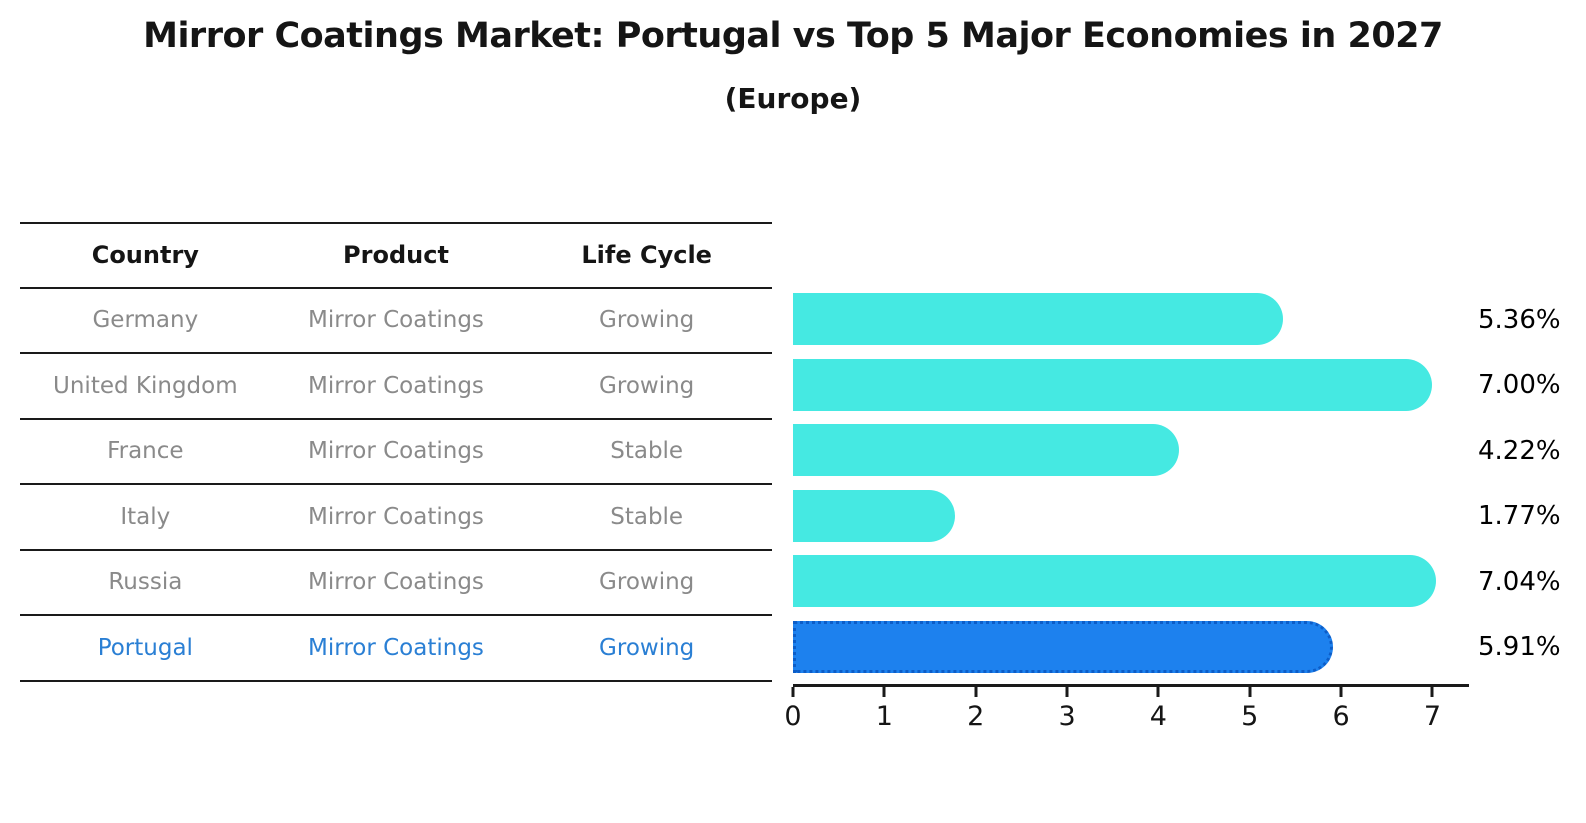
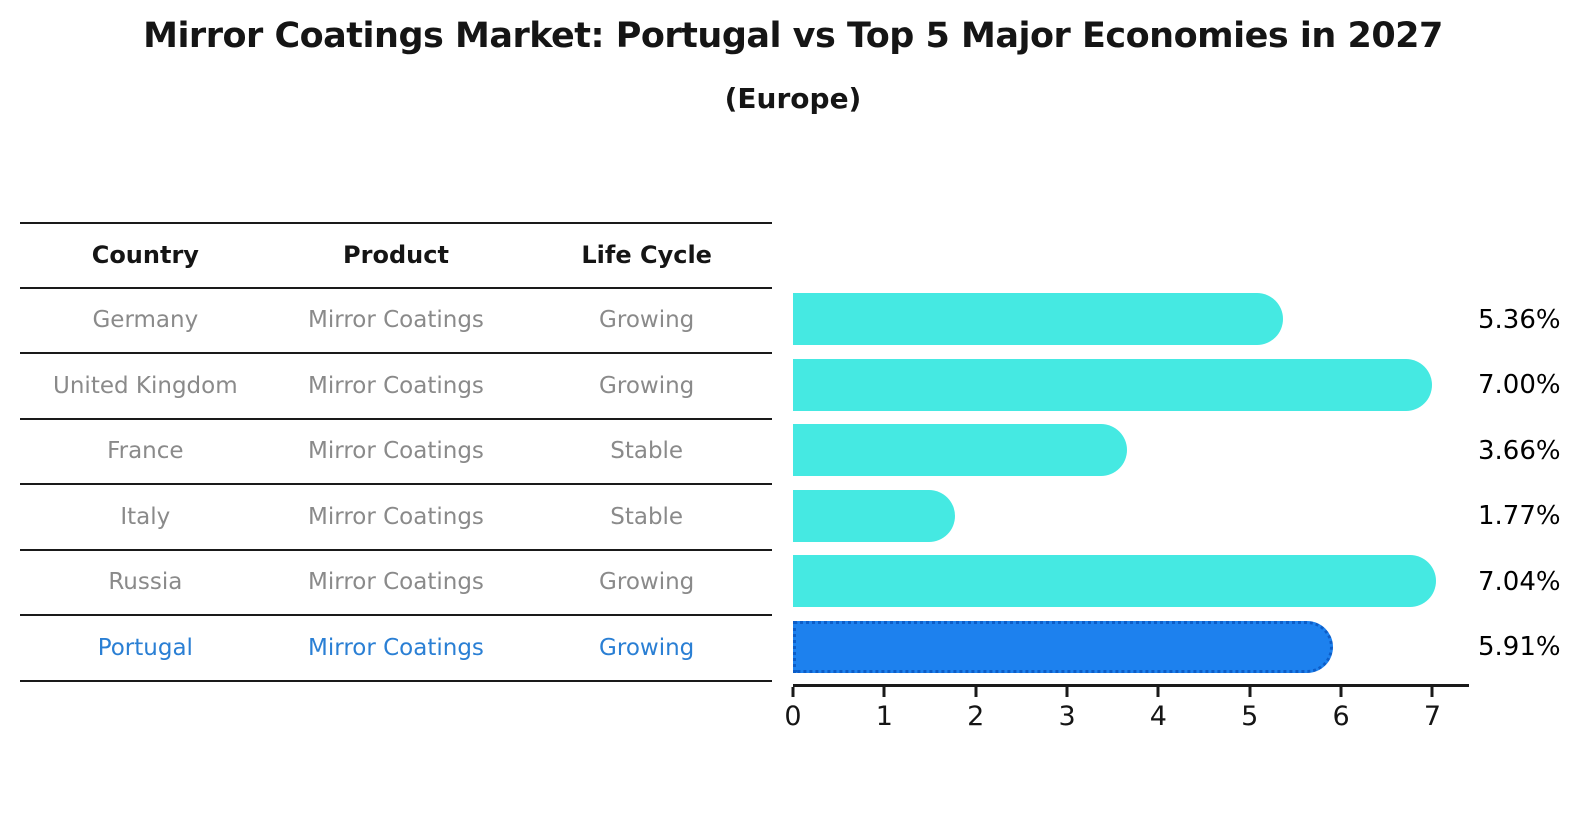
France: 4.22% -> 3.66%
